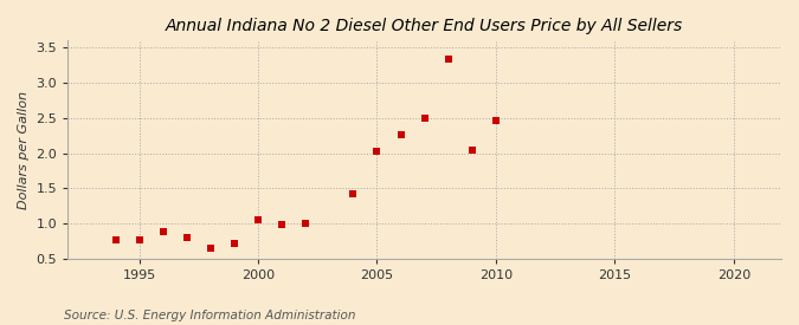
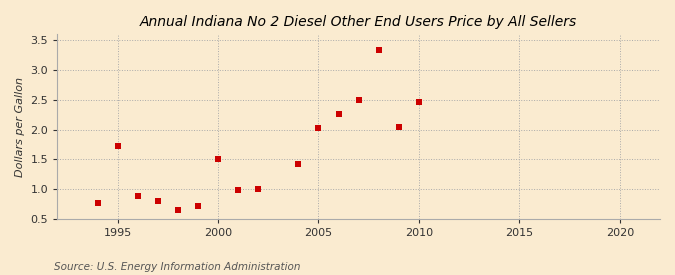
1995: 0.77 -> 1.72
2000: 1.06 -> 1.50
